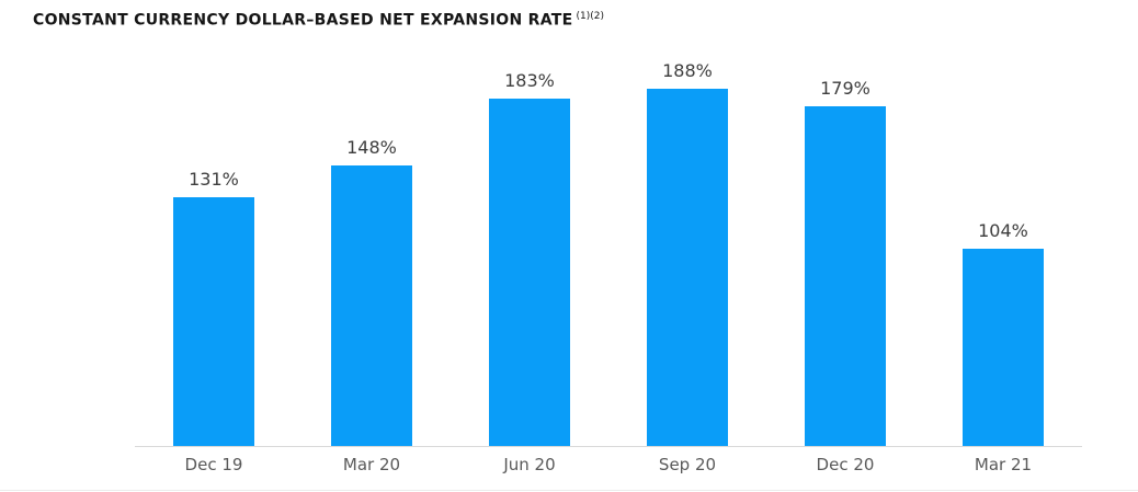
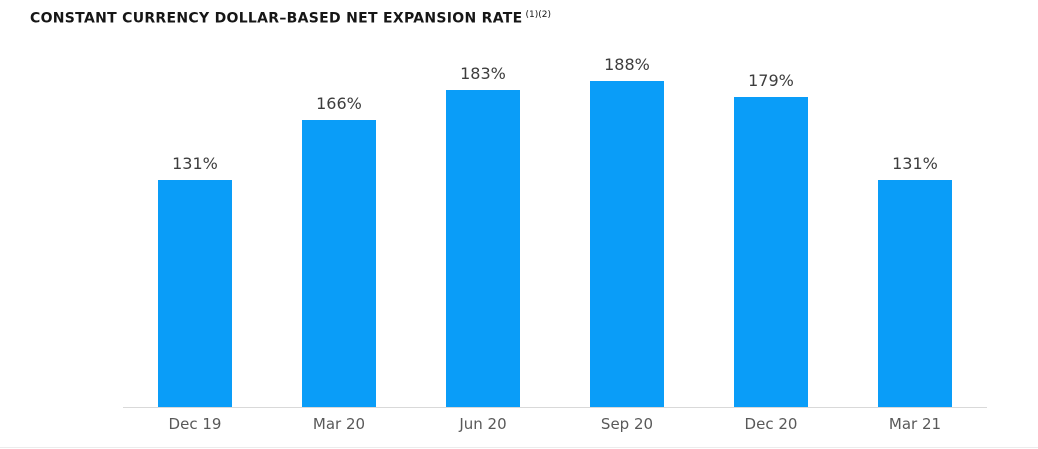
Mar 20: 148% -> 166%
Mar 21: 104% -> 131%
